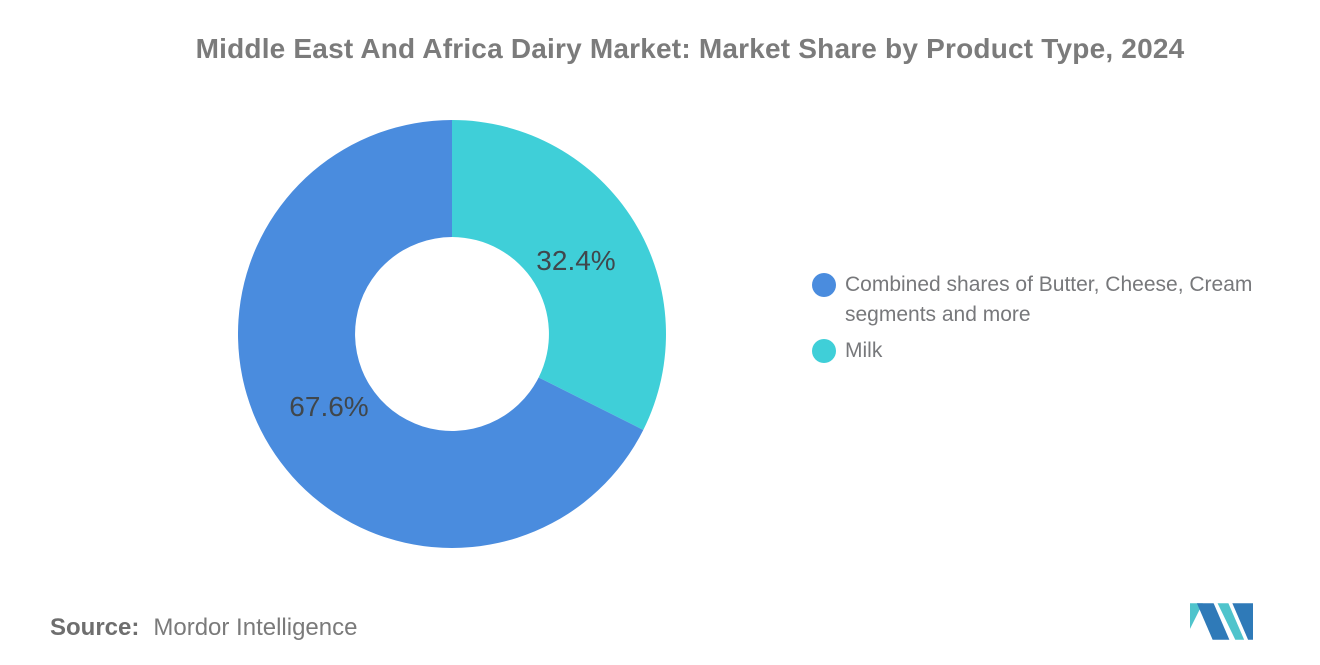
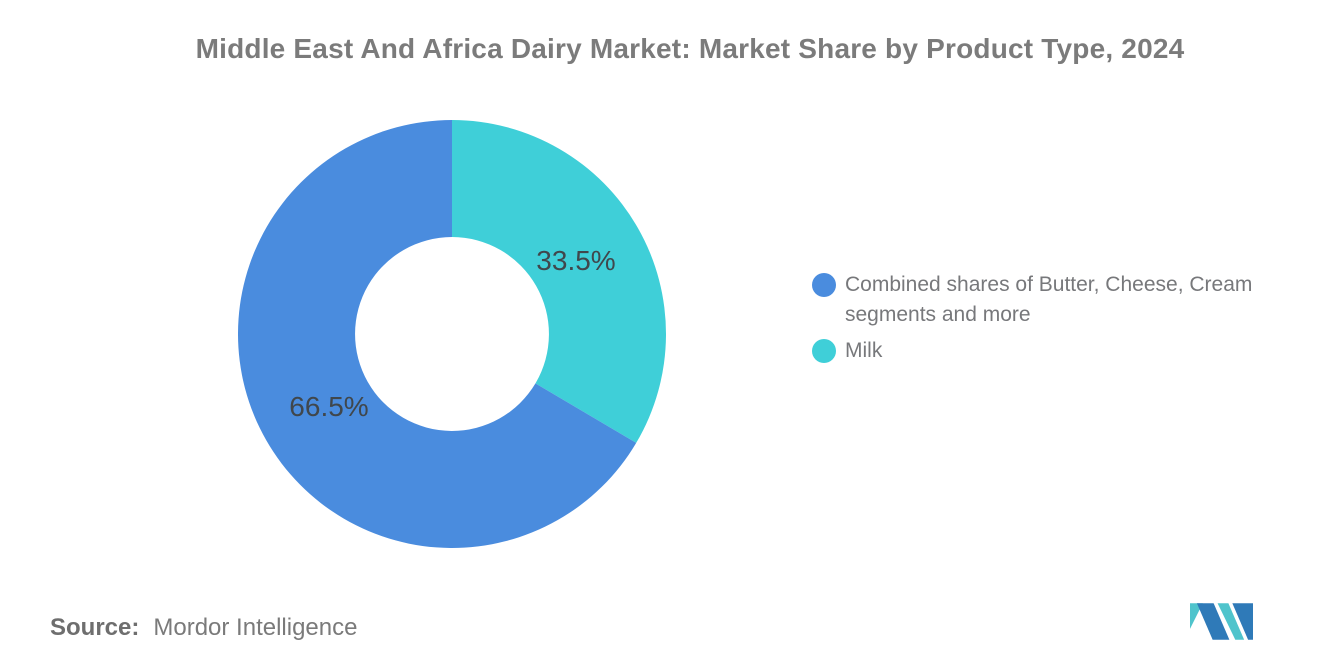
Milk: 32.4% -> 33.5%
Combined shares of Butter, Cheese, Cream segments and more: 67.6% -> 66.5%
